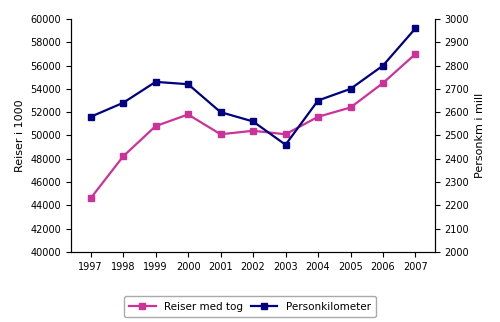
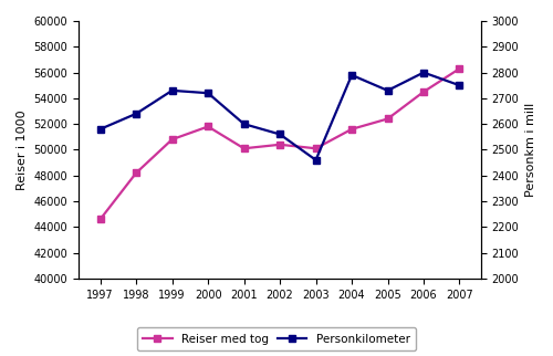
Personkilometer/2004: 2650 -> 2790
Personkilometer/2005: 2700 -> 2730
Reiser med tog/2007: 57000 -> 56300
Personkilometer/2007: 2960 -> 2750
